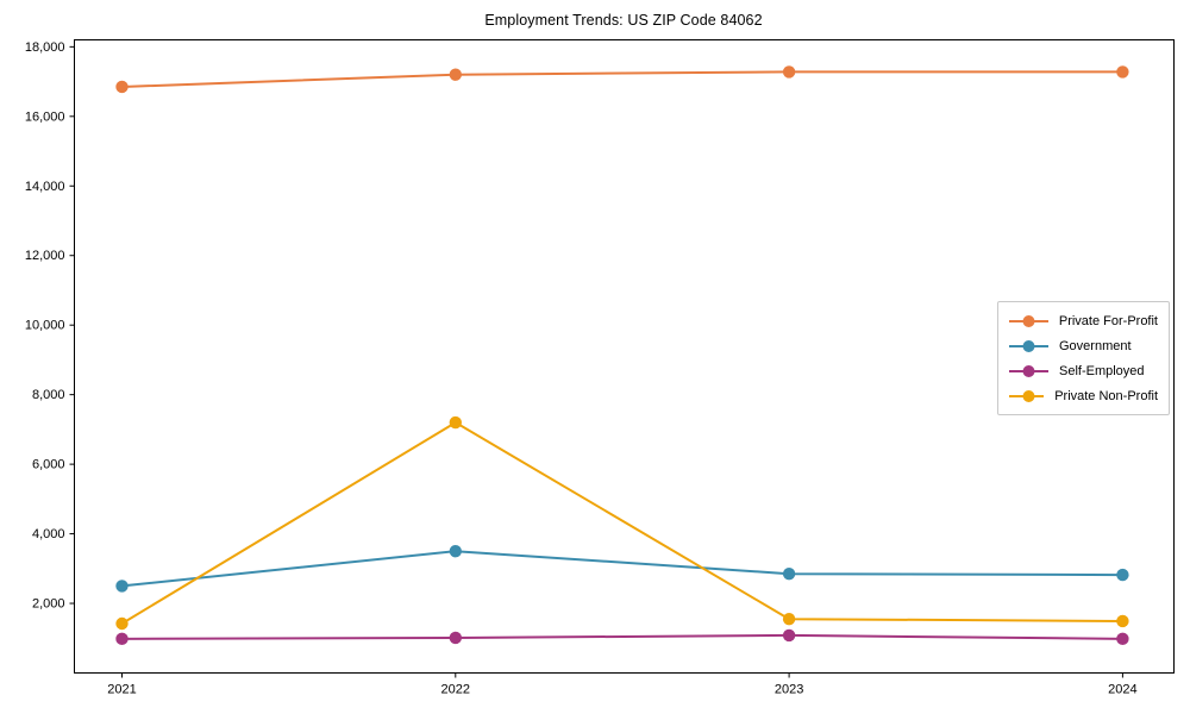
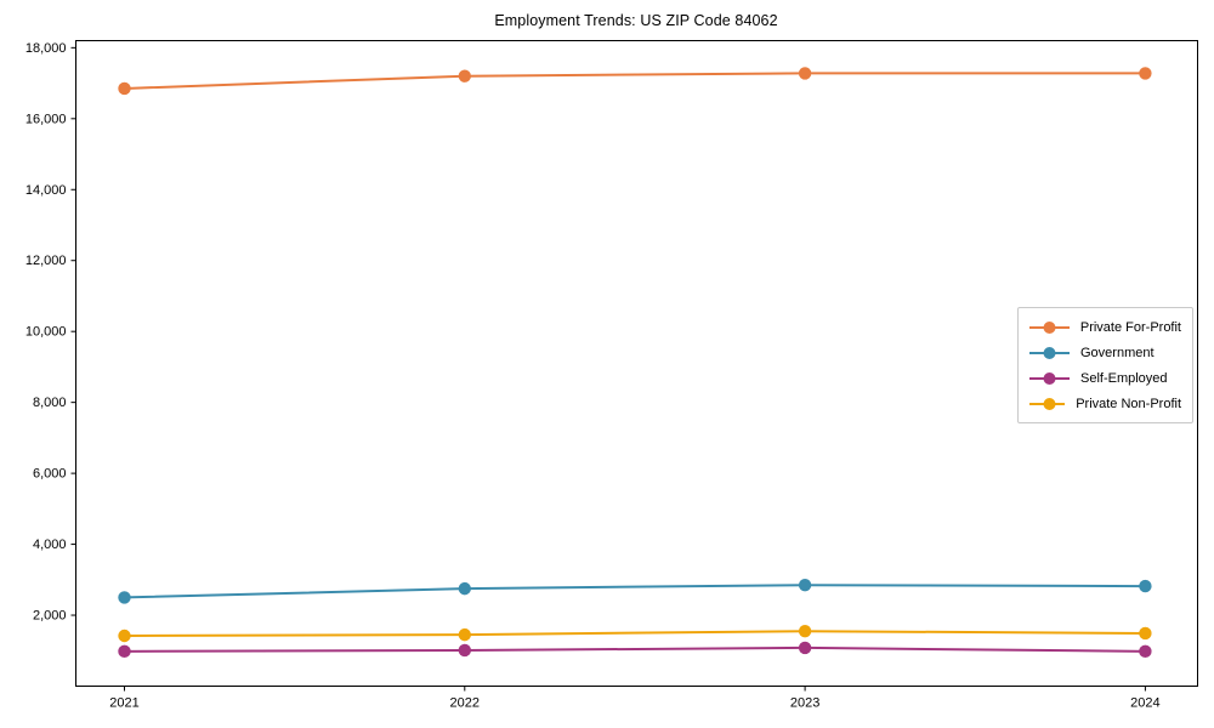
Government/2022: 3500 -> 2800
Private Non-Profit/2022: 7200 -> 1400
